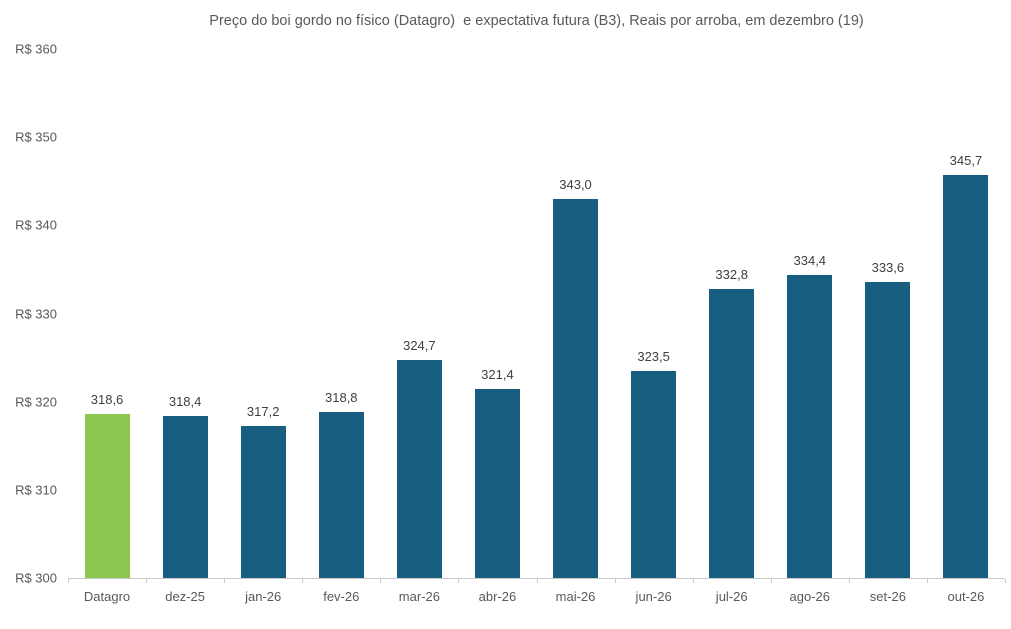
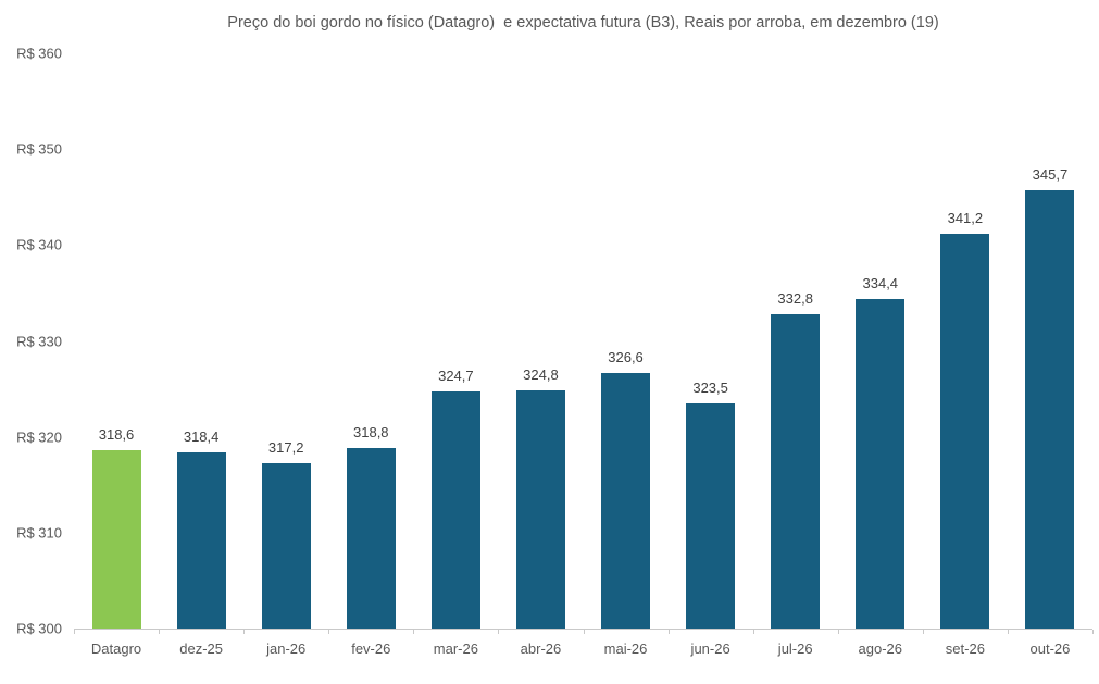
abr-26: 321,4 -> 324,8
mai-26: 343,0 -> 326,6
set-26: 333,6 -> 341,2
